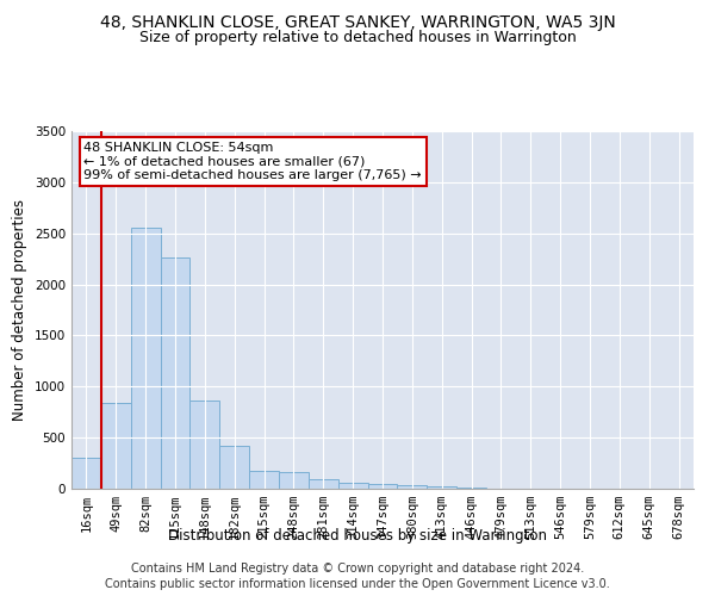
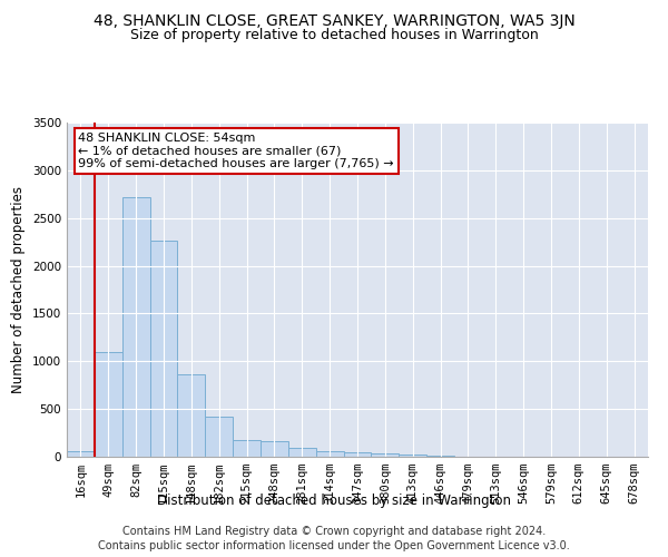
16sqm: 300 -> 60
49sqm: 840 -> 1100
82sqm: 2560 -> 2720
